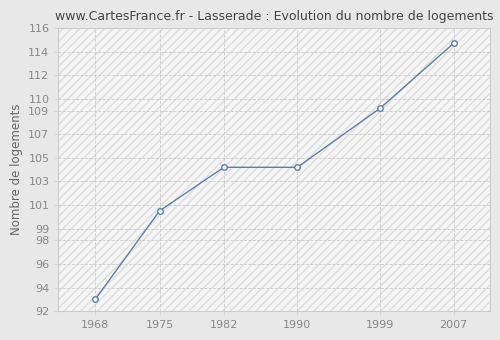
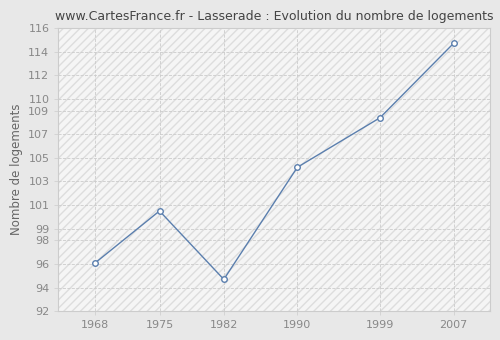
1968: 93.0 -> 96.1
1982: 104.2 -> 94.7
1999: 109.2 -> 108.4
